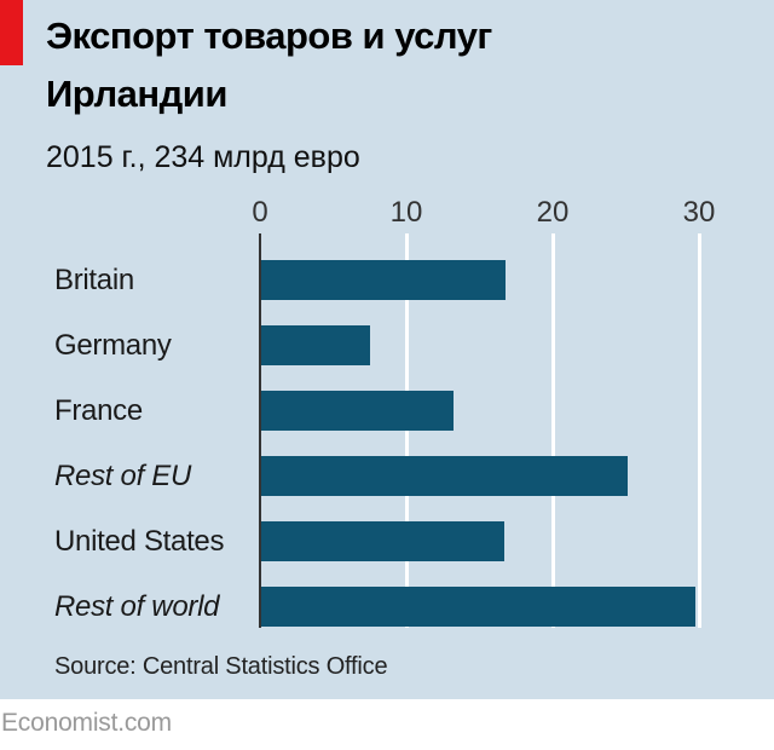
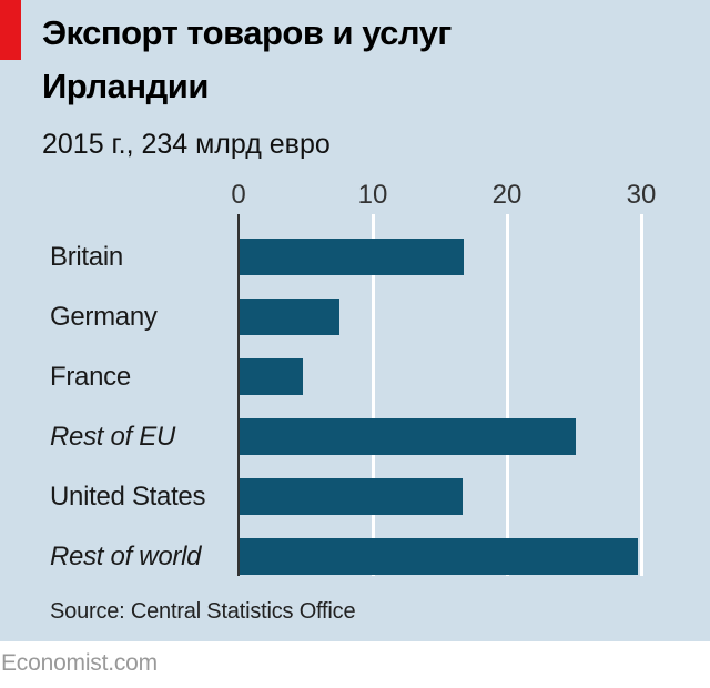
France: 13.1 -> 4.7
